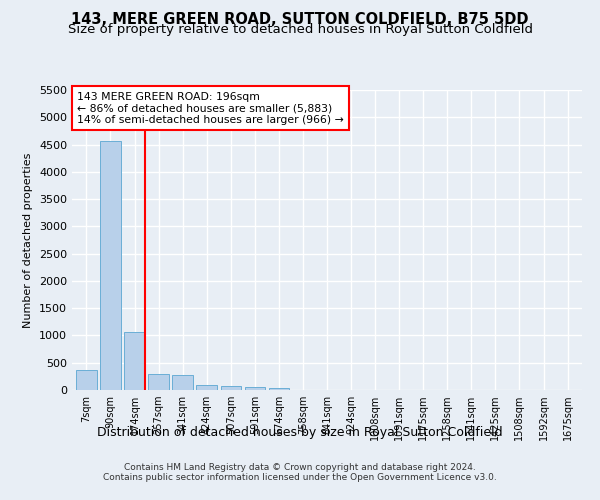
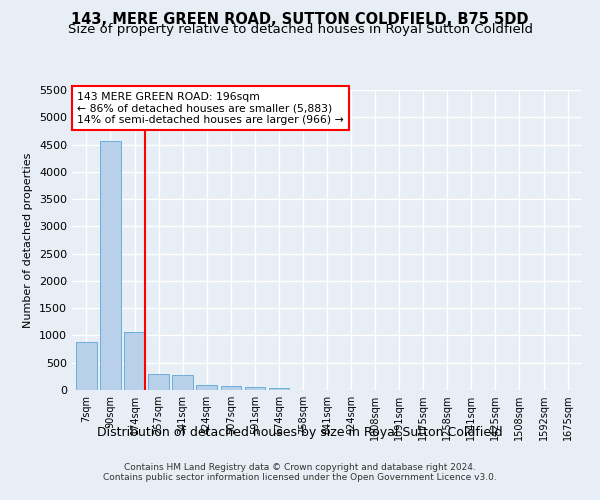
7sqm: 360 -> 880
